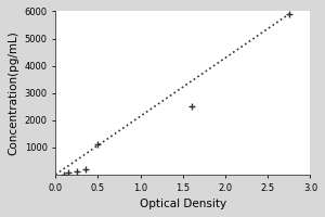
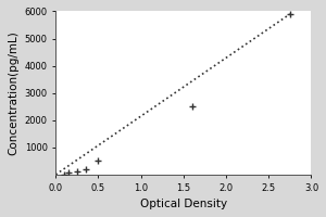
0.5: 1100 -> 500
